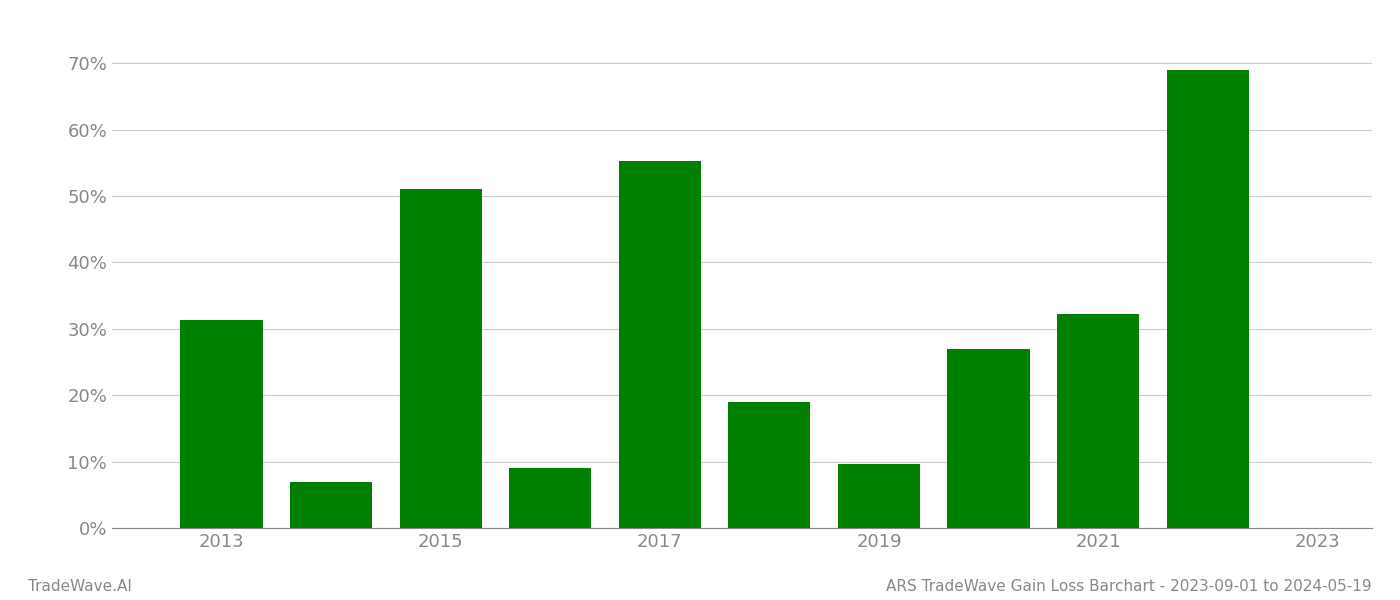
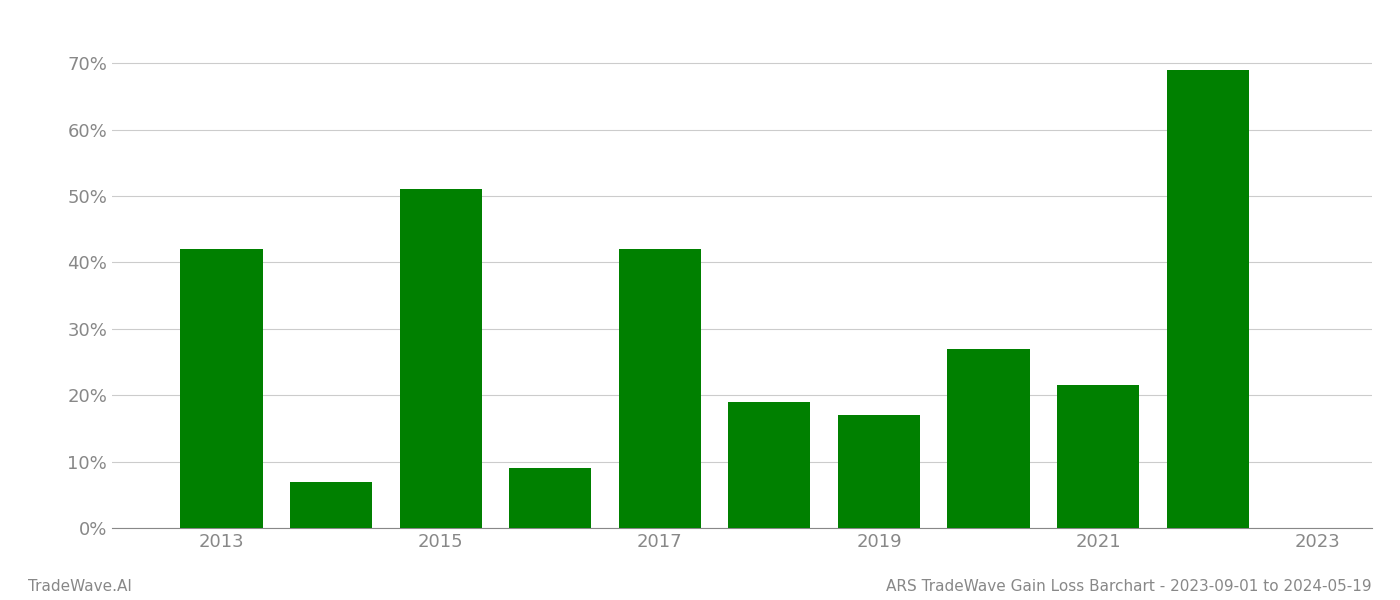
2013: 31.4% -> 42.0%
2017: 55.2% -> 42.0%
2019: 9.6% -> 17.0%
2021: 32.2% -> 21.5%
